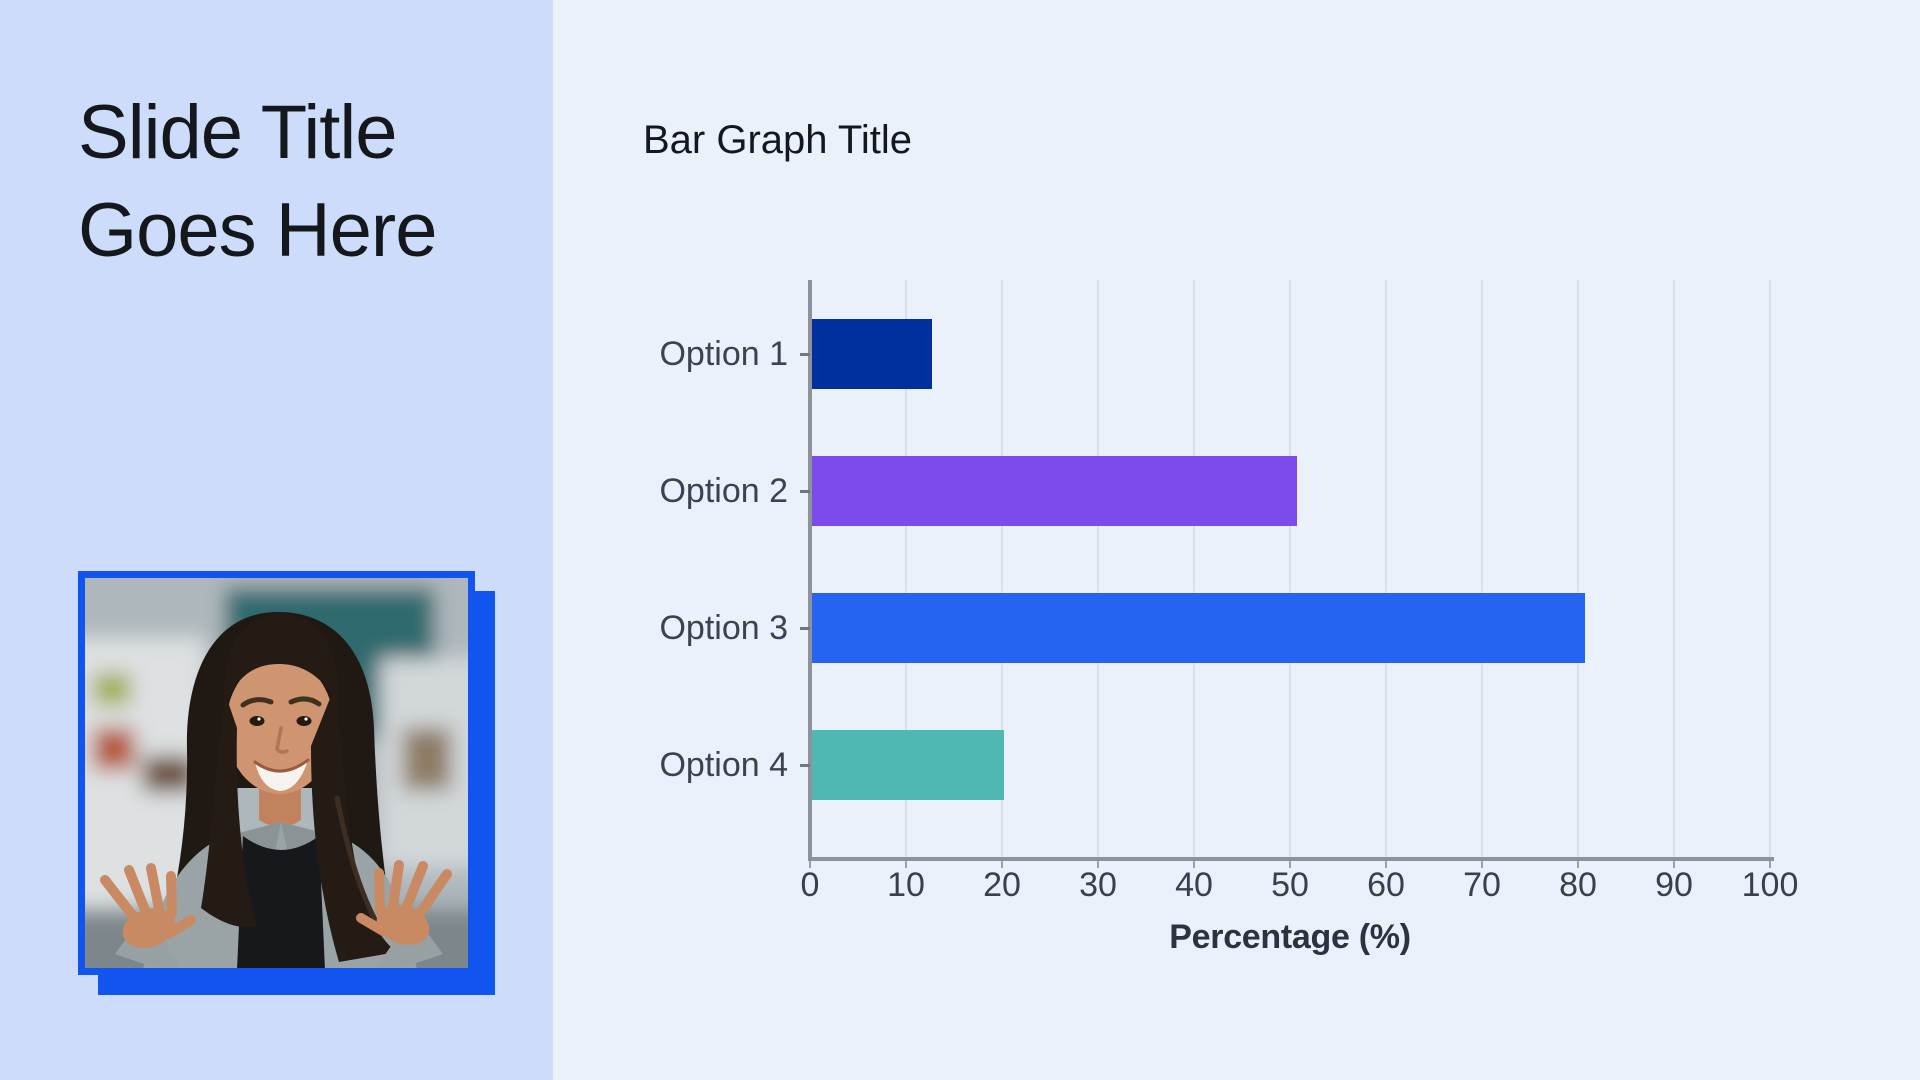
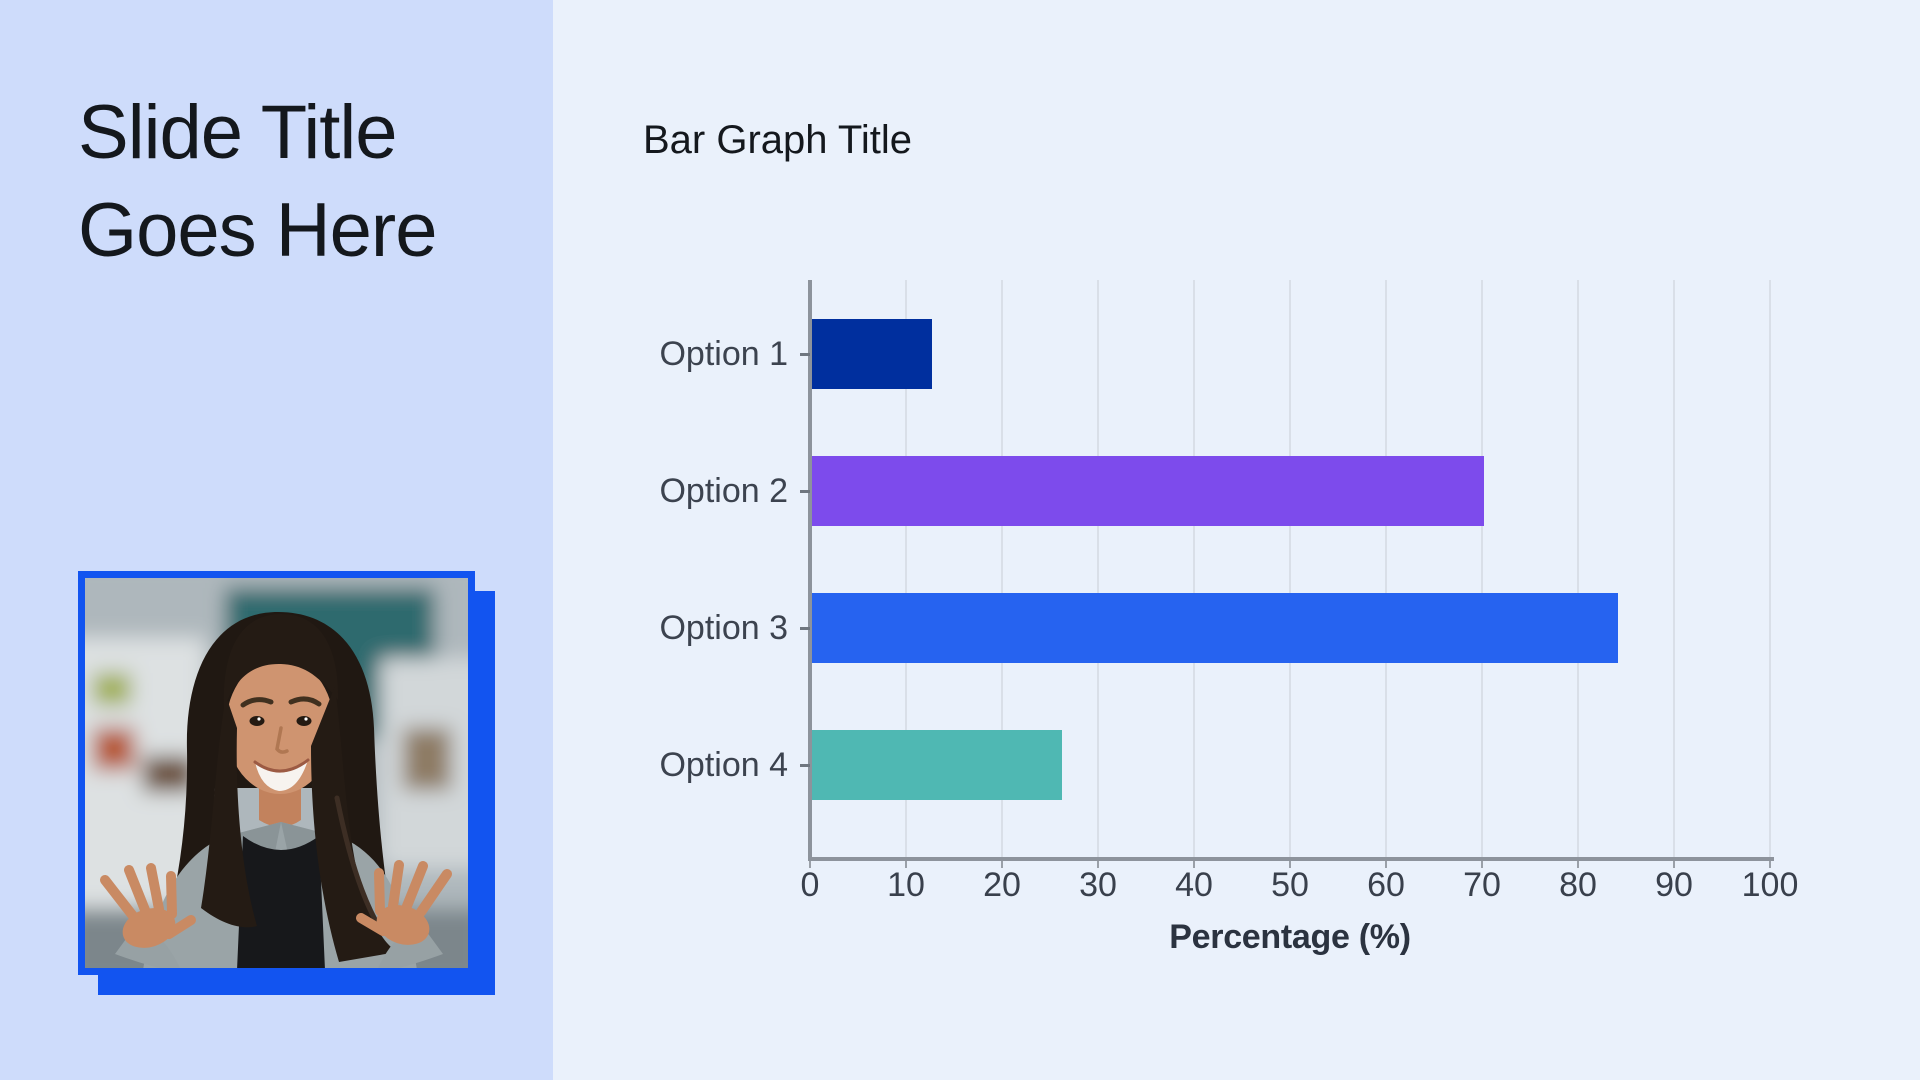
Option 2: 50 -> 70
Option 3: 80 -> 84
Option 4: 20 -> 26
